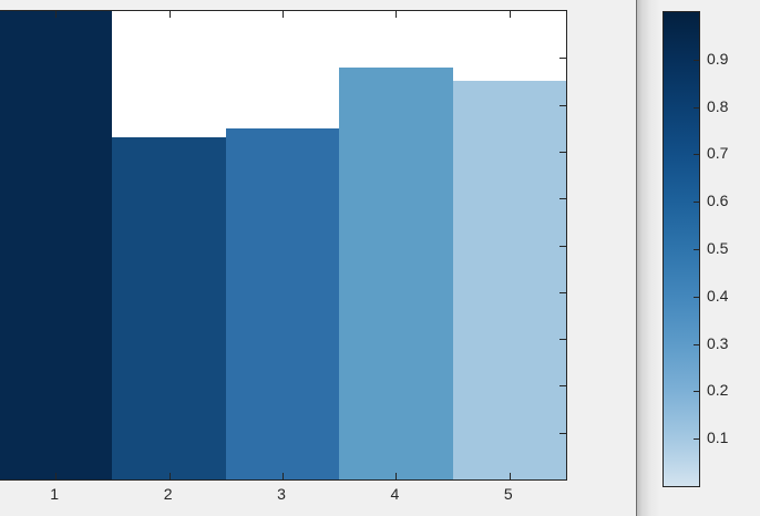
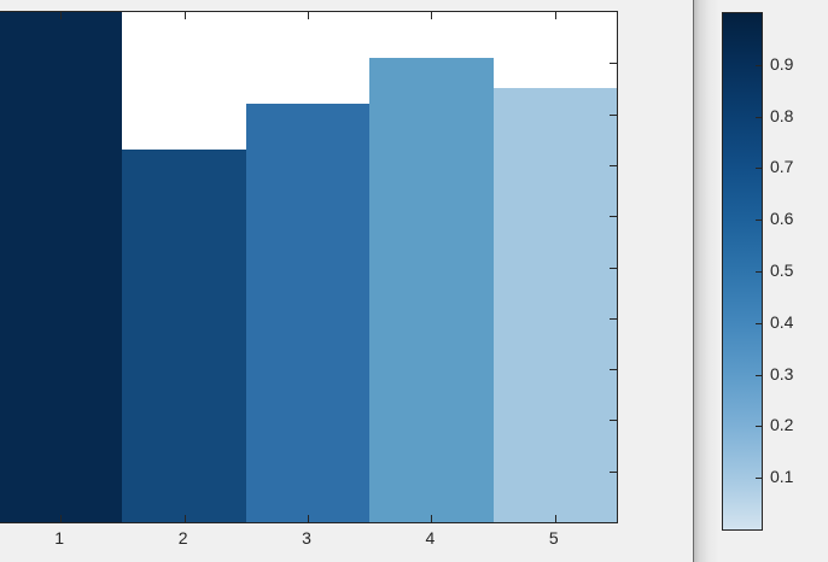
3: 0.75 -> 0.82
4: 0.88 -> 0.91
